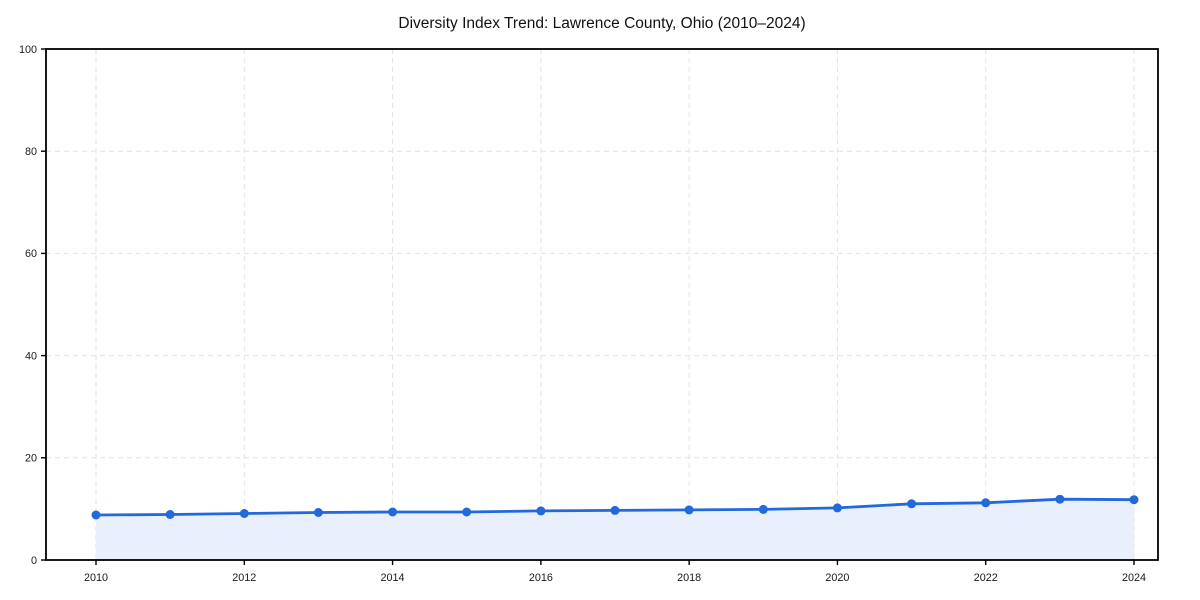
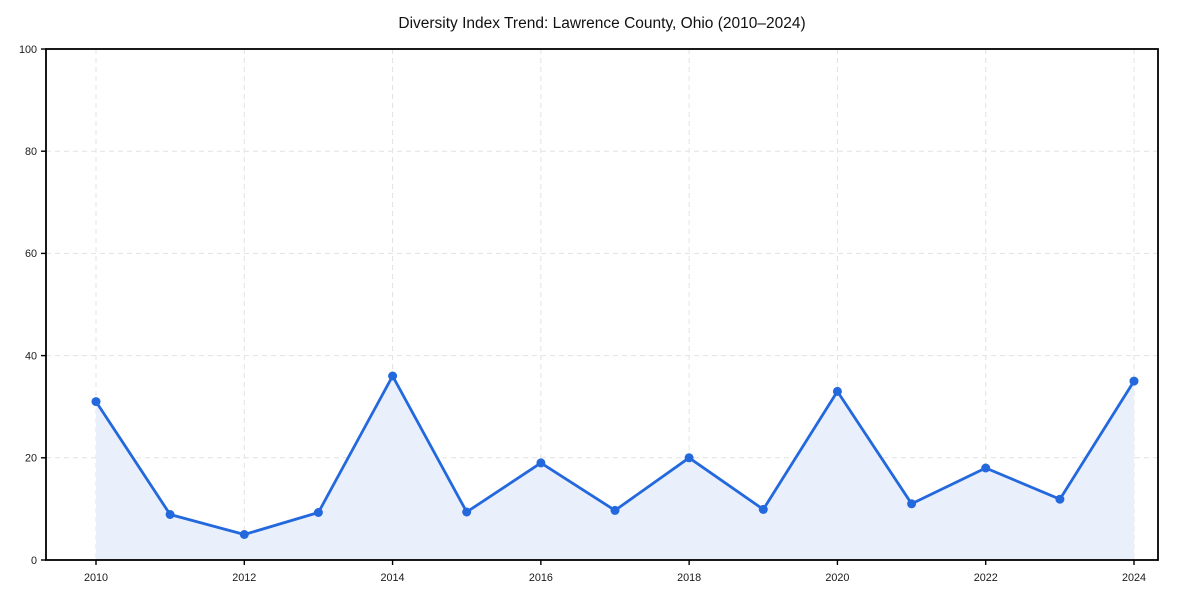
2010: 9 -> 31
2012: 9 -> 5
2014: 9 -> 36
2016: 10 -> 19
2018: 10 -> 20
2020: 10 -> 33
2022: 11 -> 18
2024: 12 -> 35
